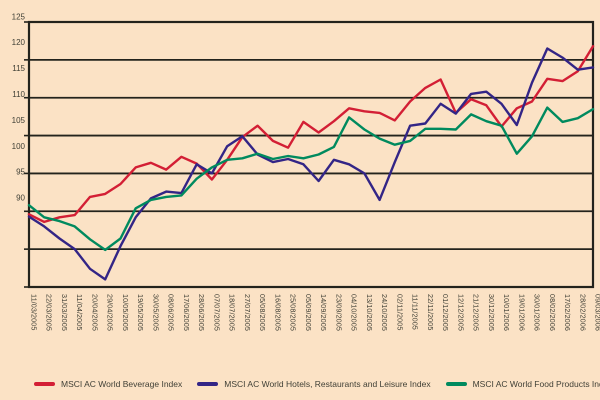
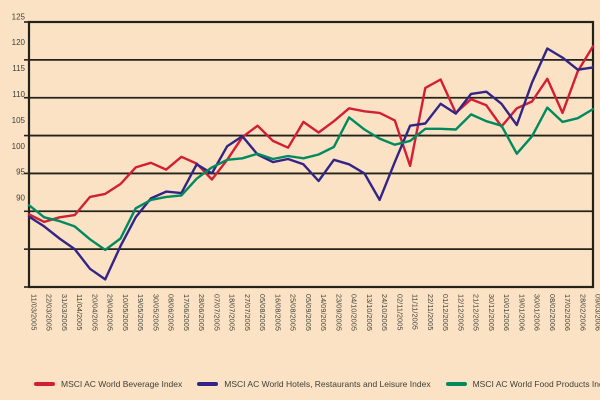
MSCI AC World Beverage Index/11/11/2005: 114 -> 106
MSCI AC World Beverage Index/17/02/2006: 117 -> 113
